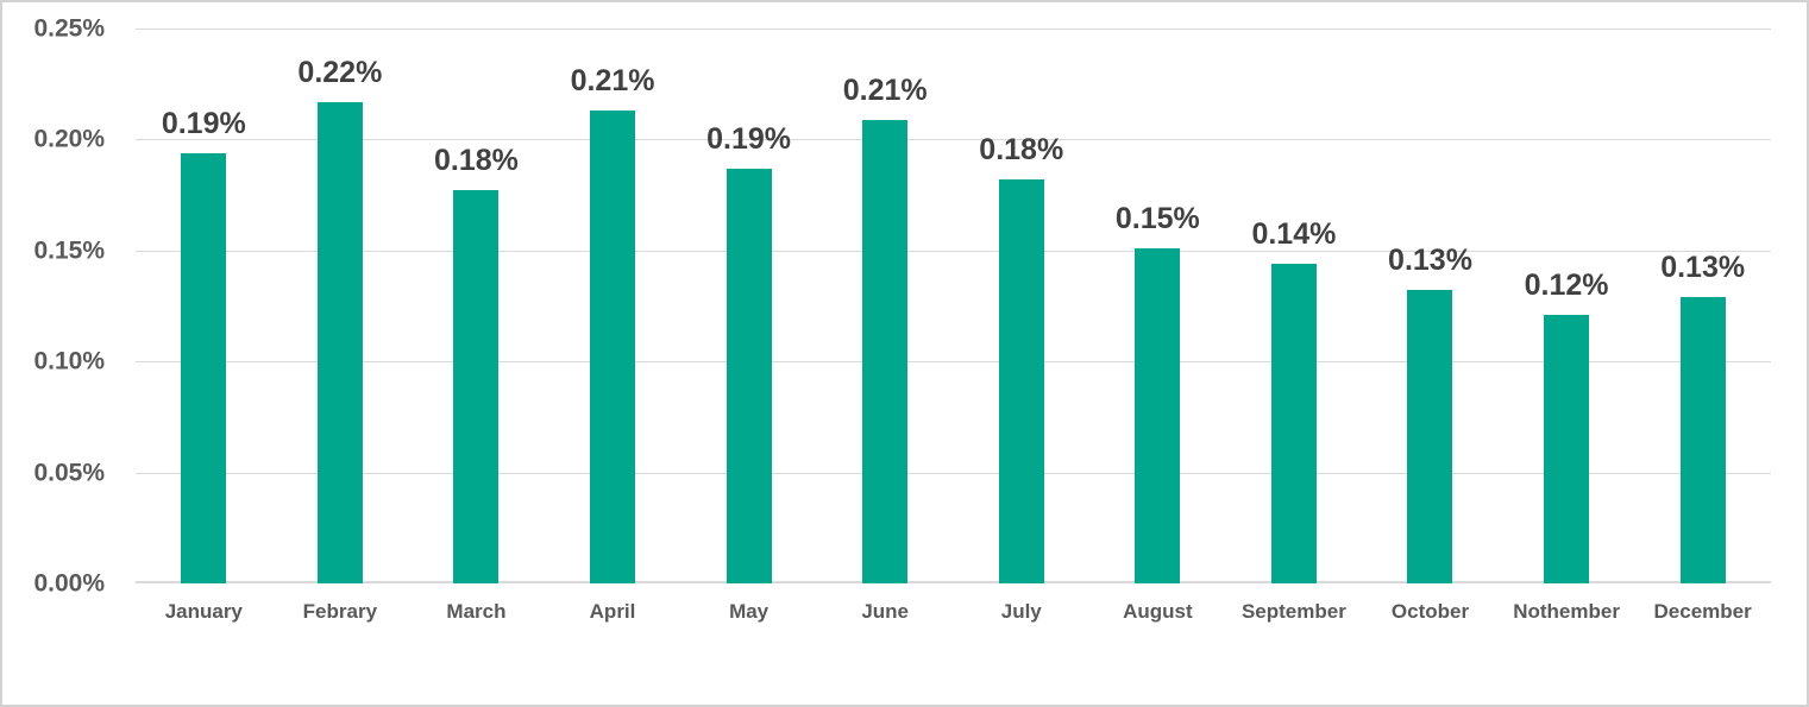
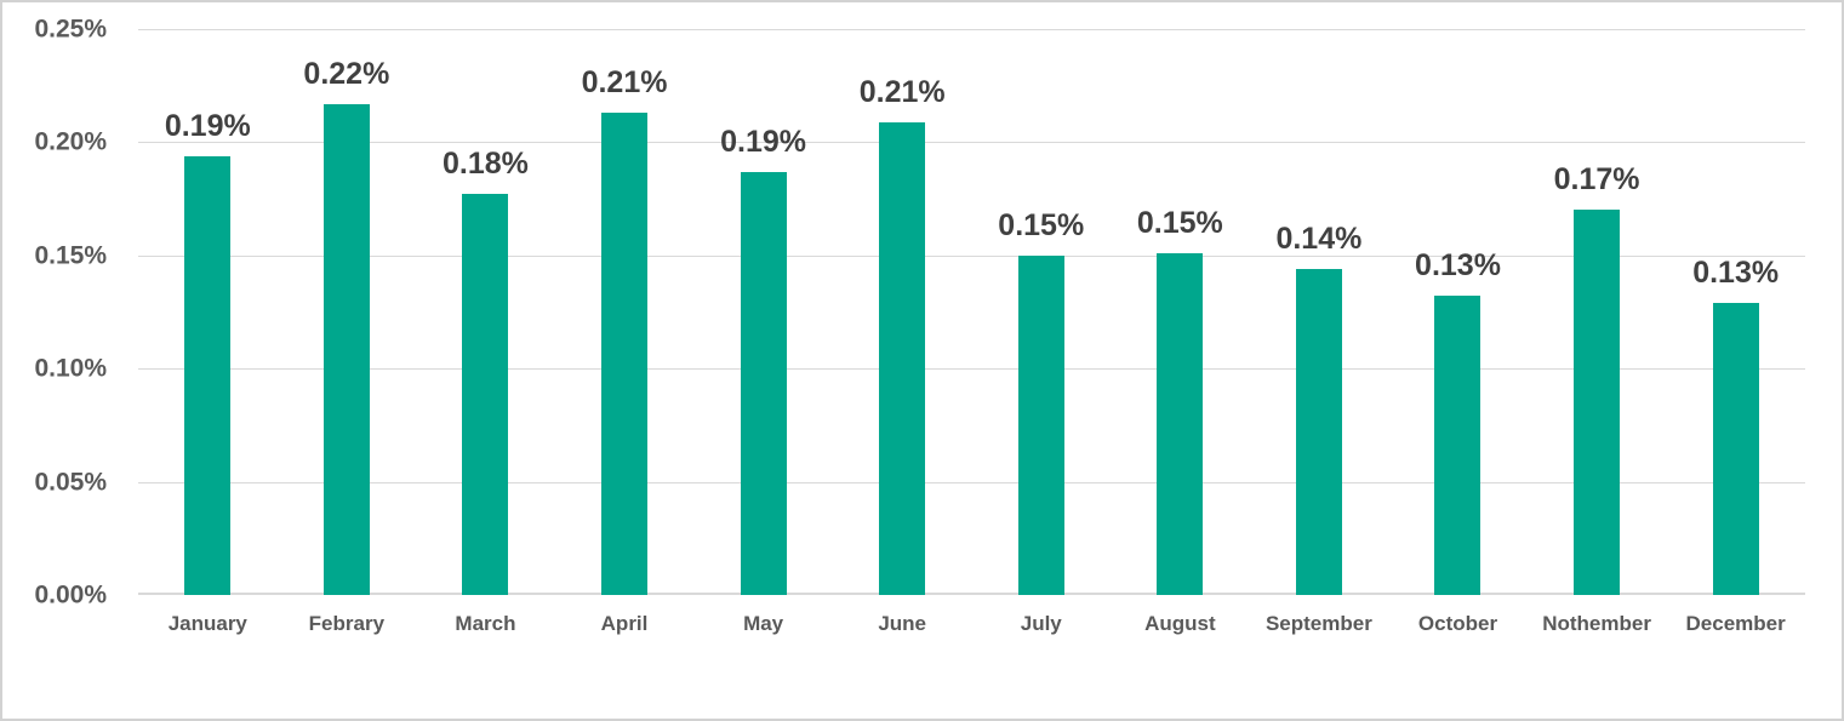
July: 0.18% -> 0.15%
Nothember: 0.12% -> 0.17%
